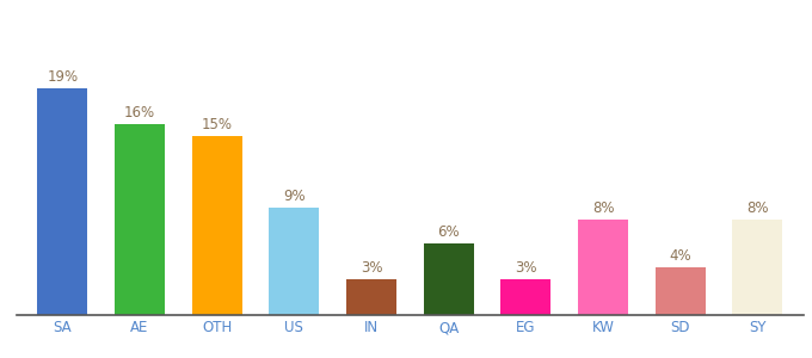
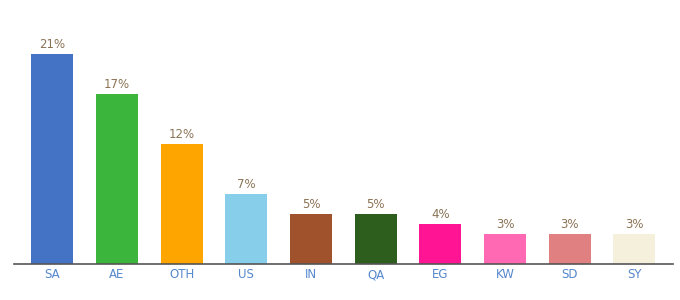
SA: 19% -> 21%
AE: 16% -> 17%
OTH: 15% -> 12%
US: 9% -> 7%
IN: 3% -> 5%
QA: 6% -> 5%
EG: 3% -> 4%
KW: 8% -> 3%
SD: 4% -> 3%
SY: 8% -> 3%
